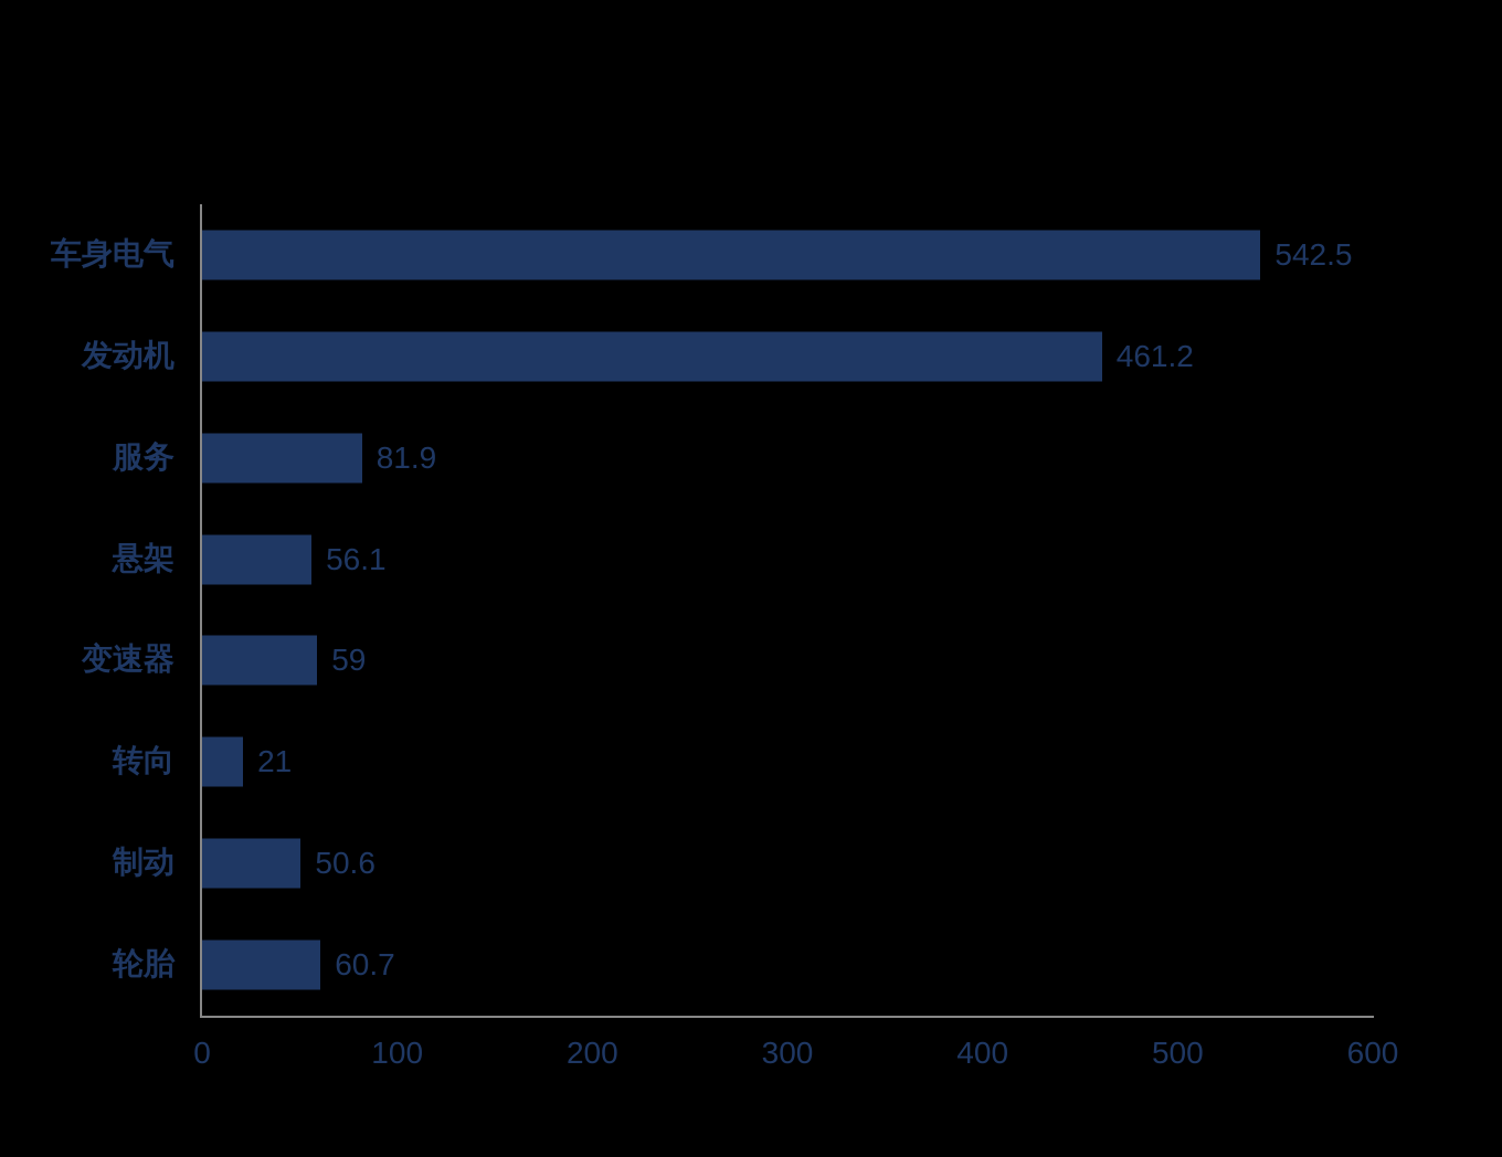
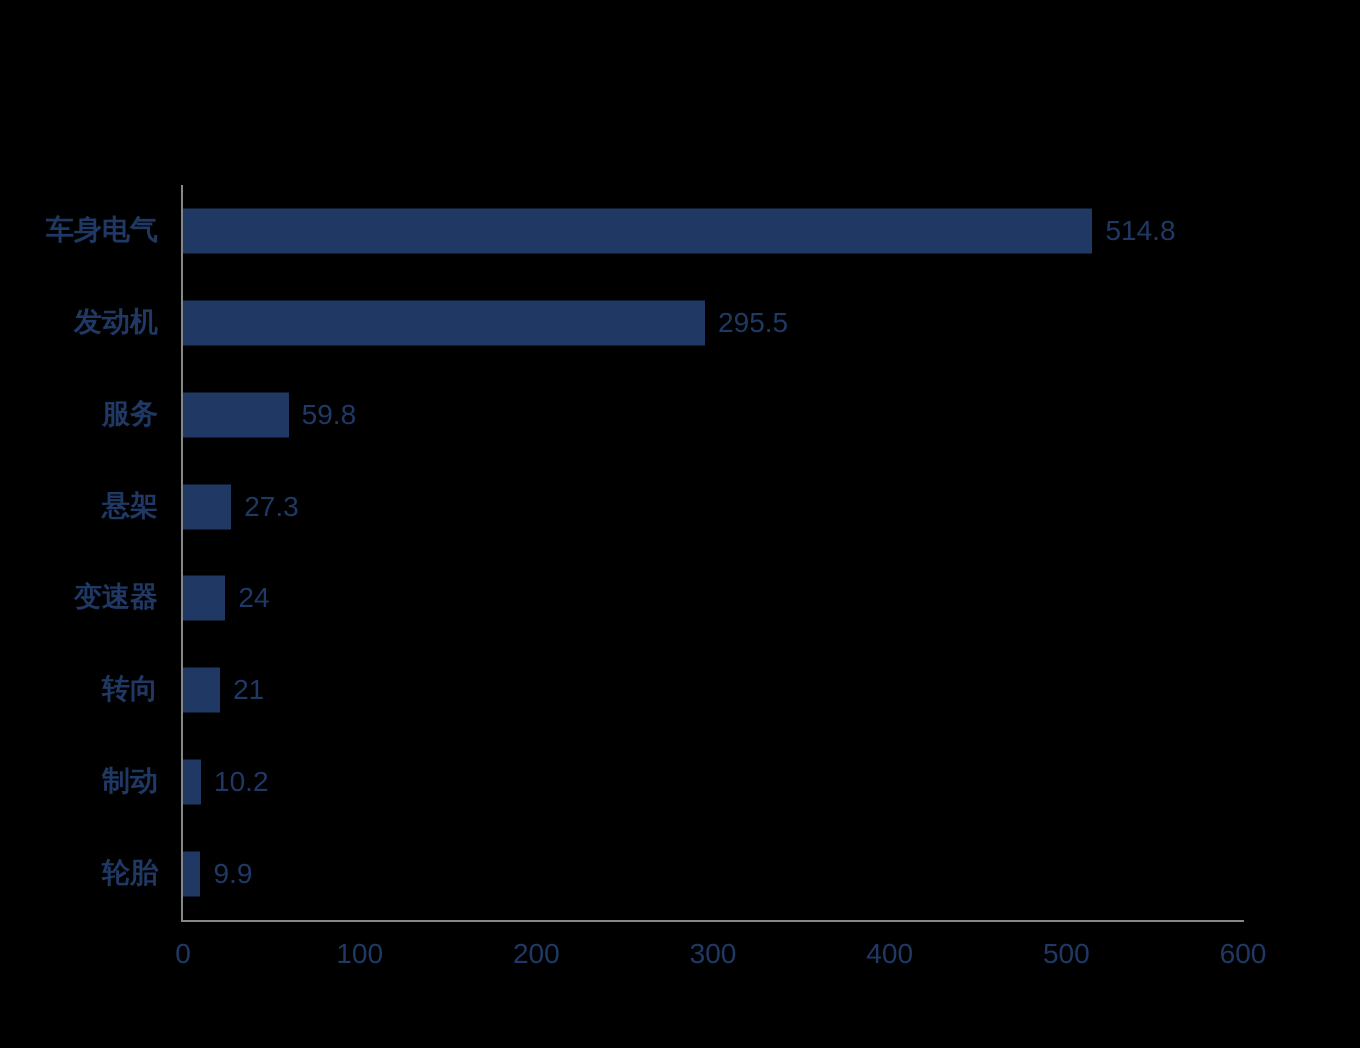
车身电气: 542.5 -> 514.8
发动机: 461.2 -> 295.5
服务: 81.9 -> 59.8
悬架: 56.1 -> 27.3
变速器: 59 -> 24
制动: 50.6 -> 10.2
轮胎: 60.7 -> 9.9
